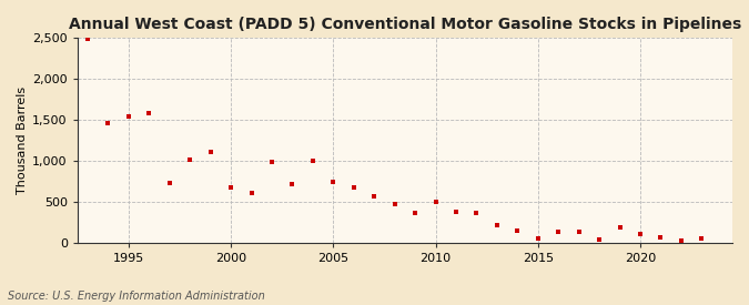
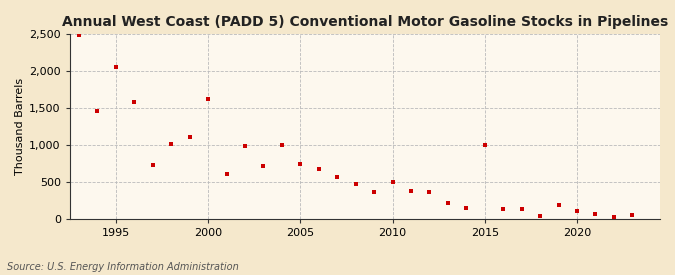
1995: 1,540 -> 2,060
2000: 680 -> 1,620
2015: 60 -> 1,000
